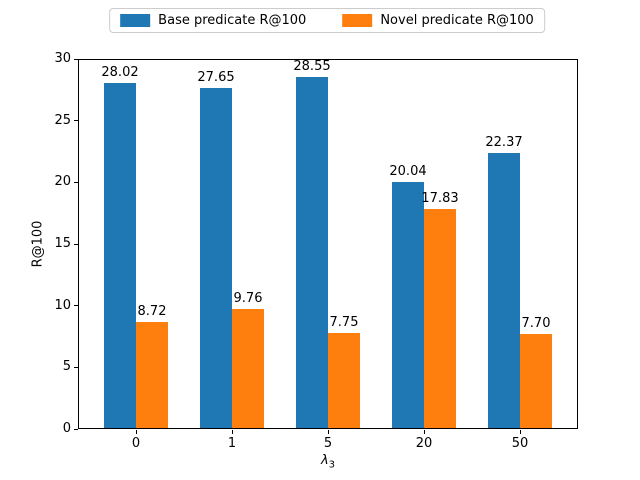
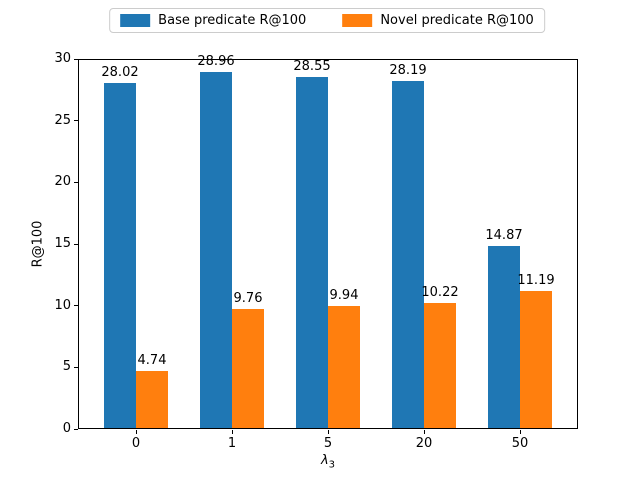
Novel predicate R@100/0: 8.72 -> 4.74
Base predicate R@100/1: 27.65 -> 28.96
Novel predicate R@100/5: 7.75 -> 9.94
Base predicate R@100/20: 20.04 -> 28.19
Novel predicate R@100/20: 17.83 -> 10.22
Base predicate R@100/50: 22.37 -> 14.87
Novel predicate R@100/50: 7.70 -> 11.19
